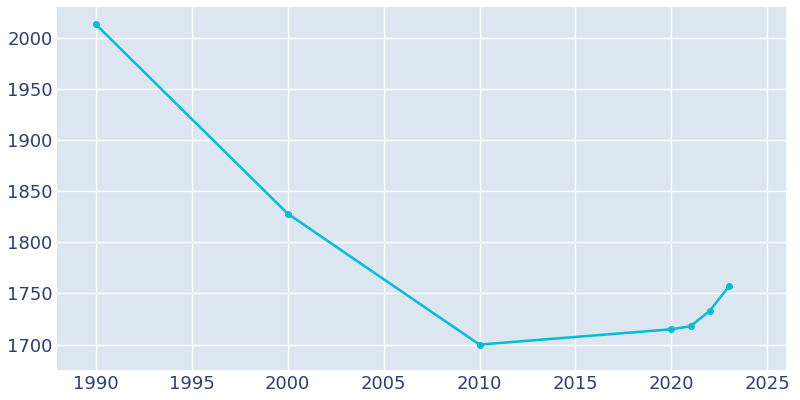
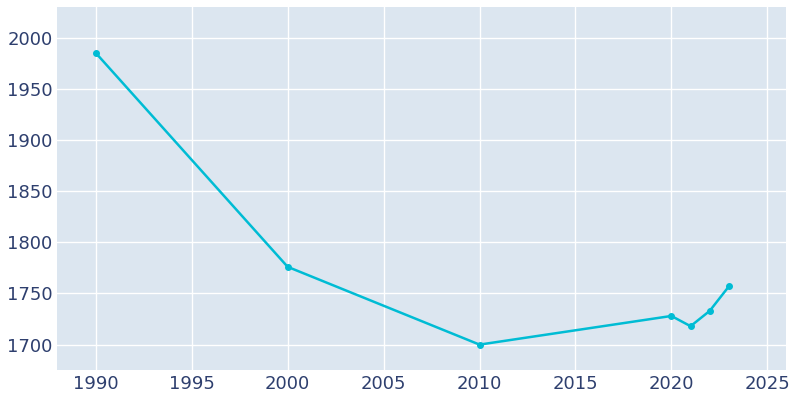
1990: 2013 -> 1985
2000: 1828 -> 1776
2020: 1715 -> 1728
